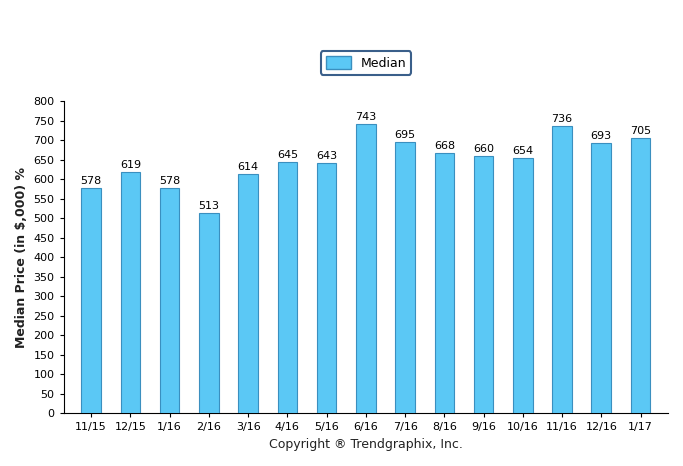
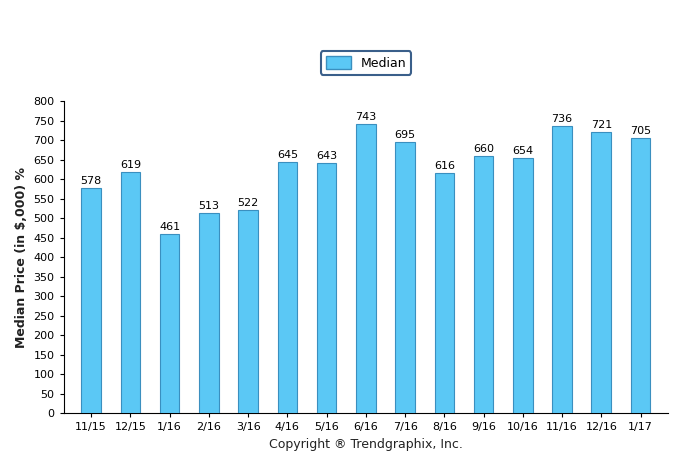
1/16: 578 -> 461
3/16: 614 -> 522
8/16: 668 -> 616
12/16: 693 -> 721
